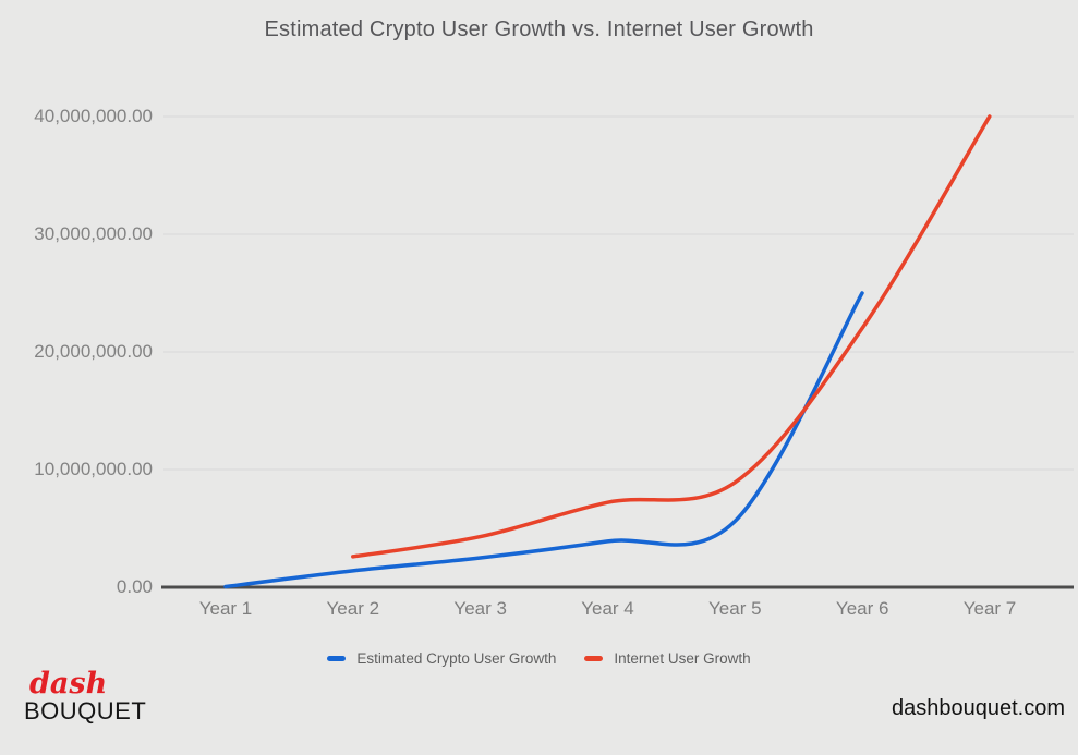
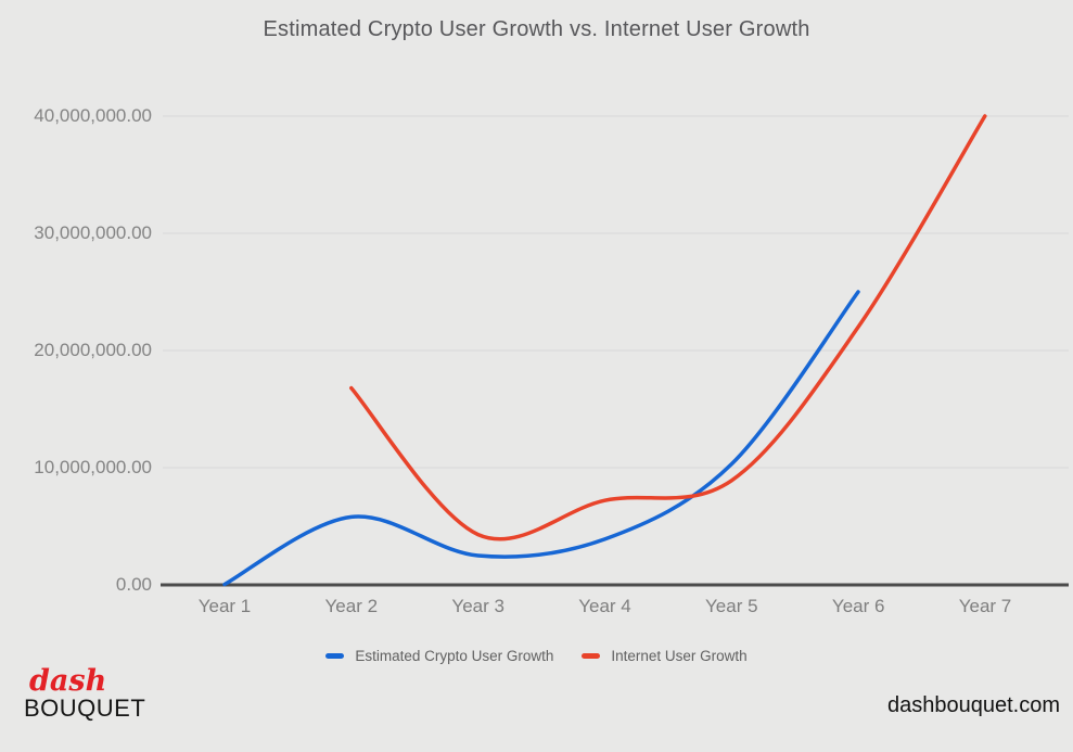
Estimated Crypto User Growth/Year 2: 1400000 -> 5800000
Internet User Growth/Year 2: 2600000 -> 16800000
Estimated Crypto User Growth/Year 5: 5600000 -> 10300000
